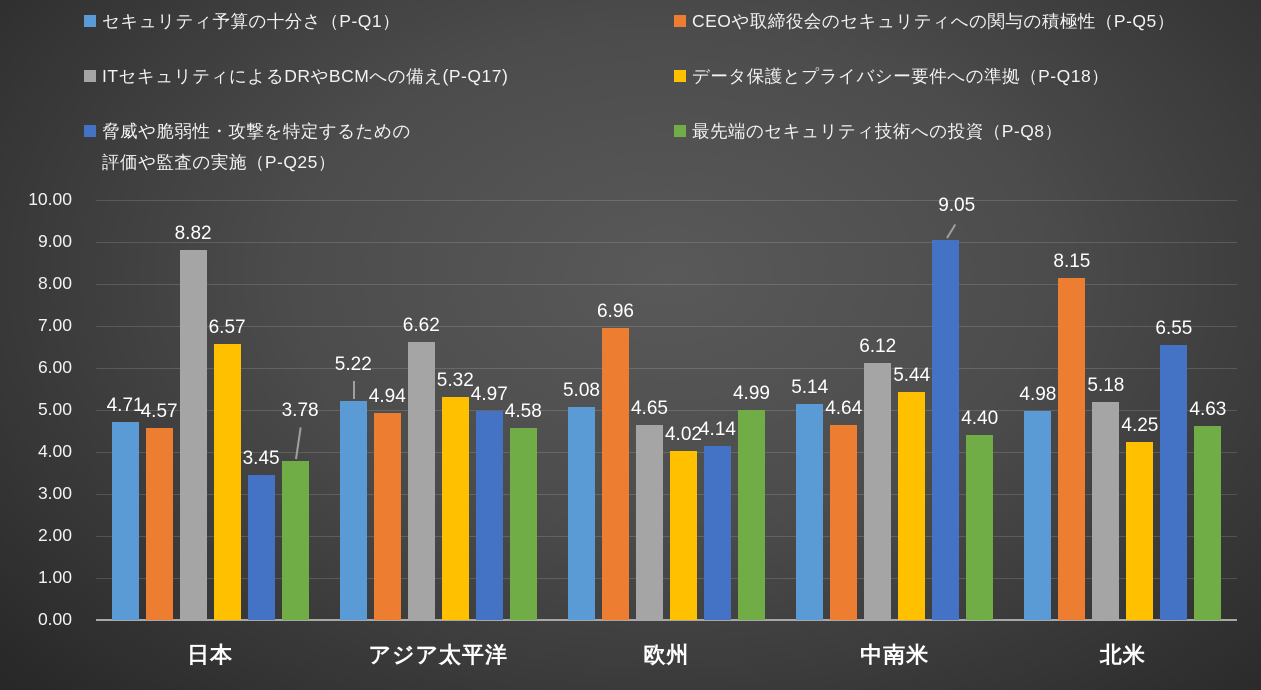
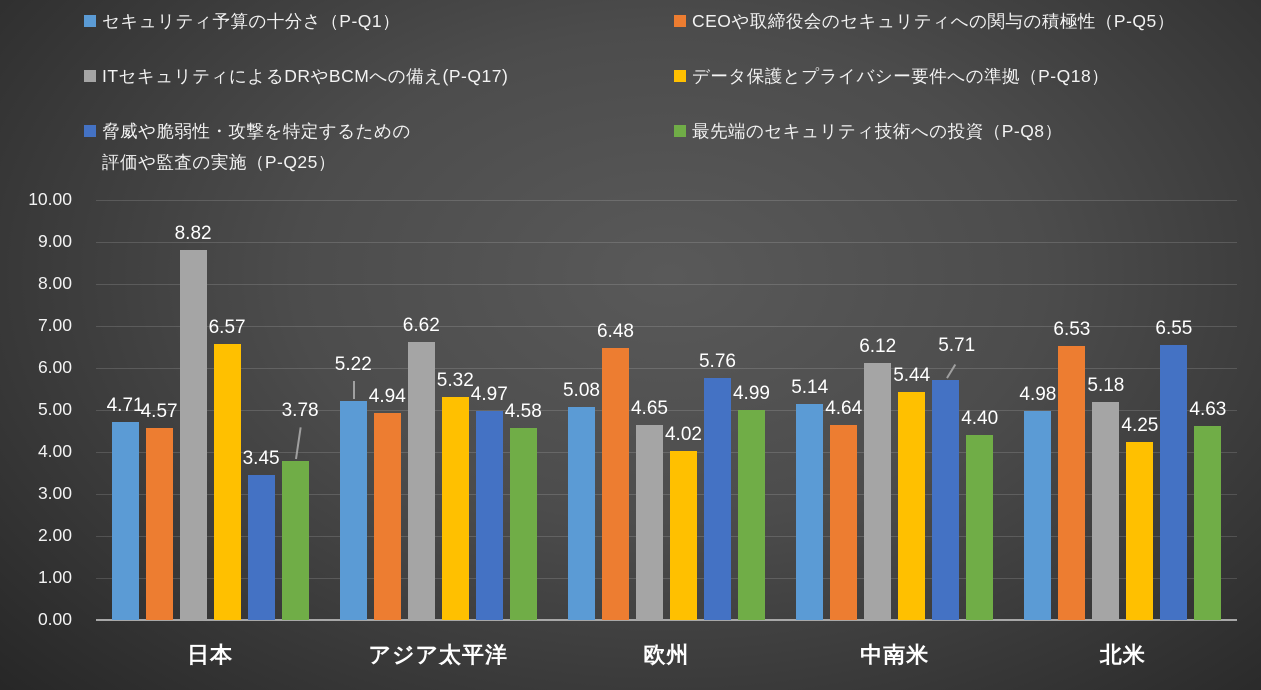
CEOや取締役会のセキュリティへの関与の積極性（P-Q5）/欧州: 6.96 -> 6.48
脅威や脆弱性・攻撃を特定するための 評価や監査の実施（P-Q25）/欧州: 4.14 -> 5.76
脅威や脆弱性・攻撃を特定するための 評価や監査の実施（P-Q25）/中南米: 9.05 -> 5.71
CEOや取締役会のセキュリティへの関与の積極性（P-Q5）/北米: 8.15 -> 6.53
